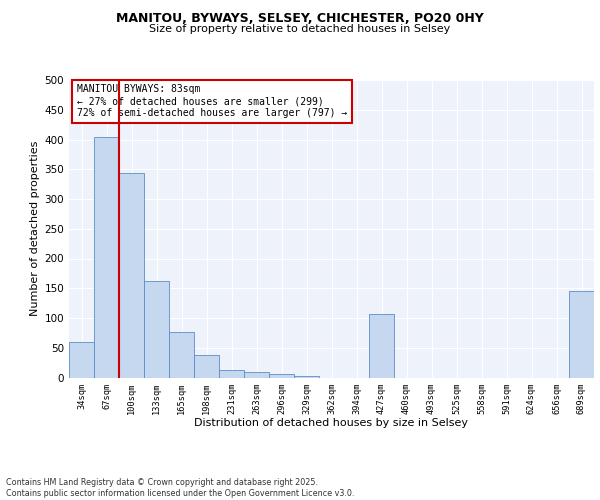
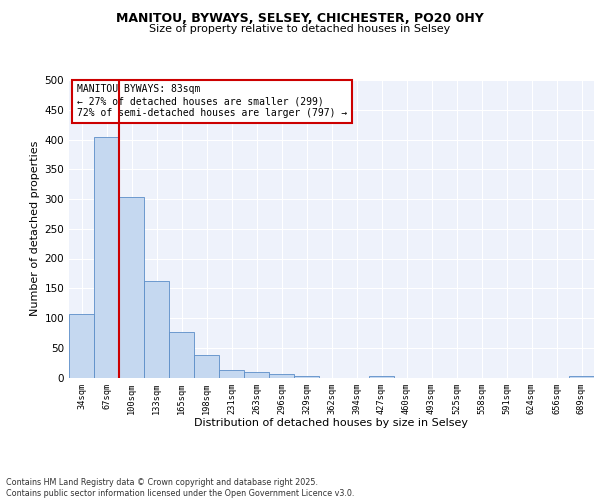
34sqm: 60 -> 107
100sqm: 344 -> 303
427sqm: 106 -> 3
689sqm: 146 -> 3
